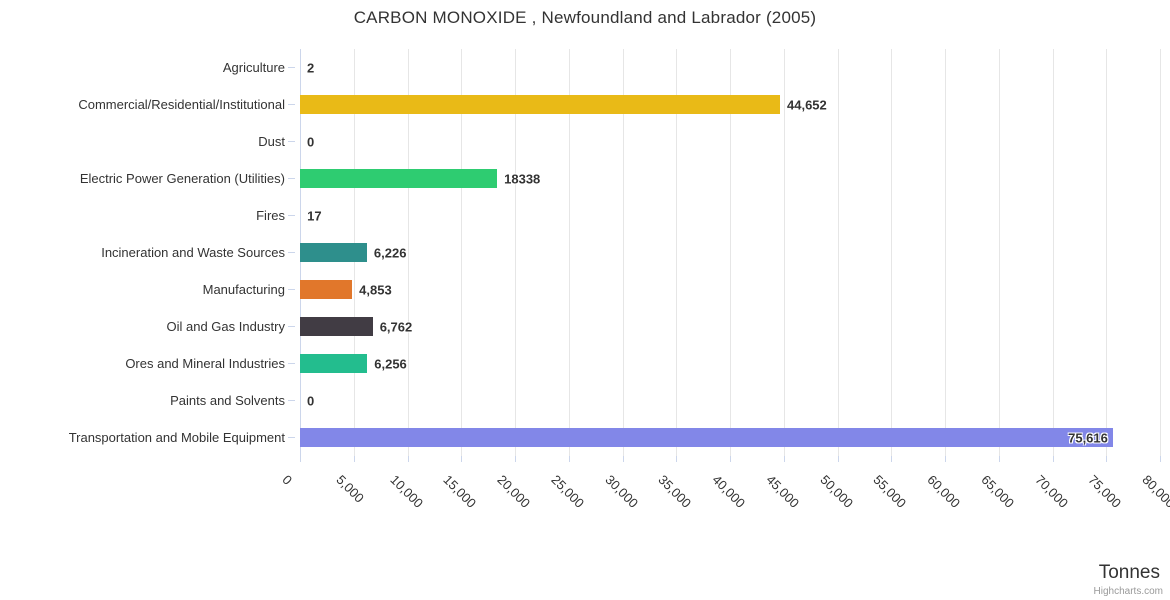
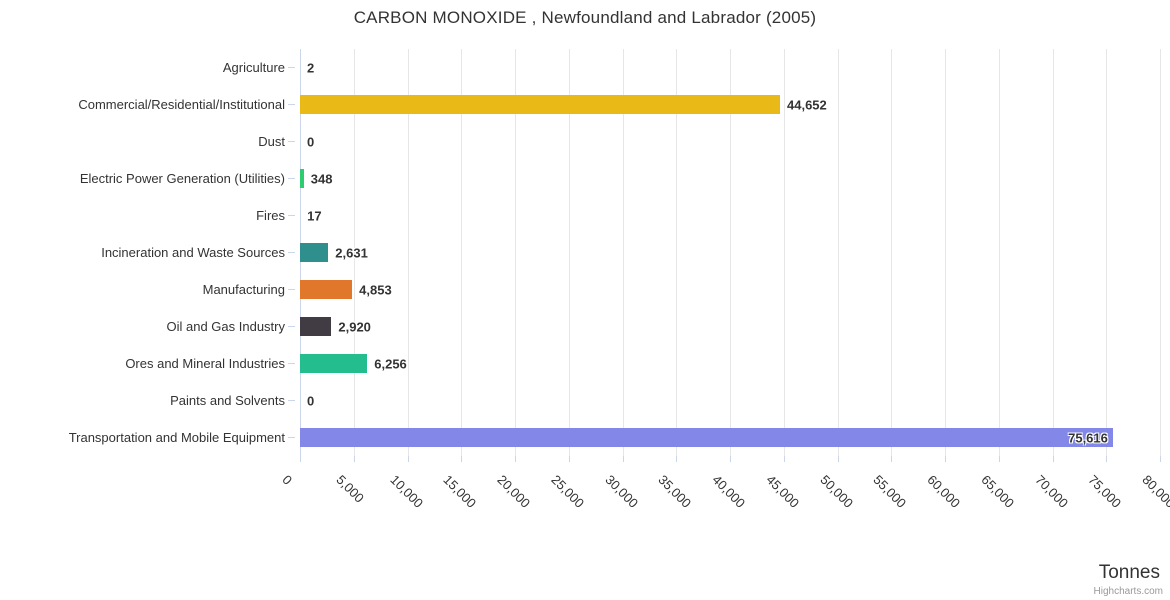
Electric Power Generation (Utilities): 18338 -> 348
Incineration and Waste Sources: 6,226 -> 2,631
Oil and Gas Industry: 6,762 -> 2,920
